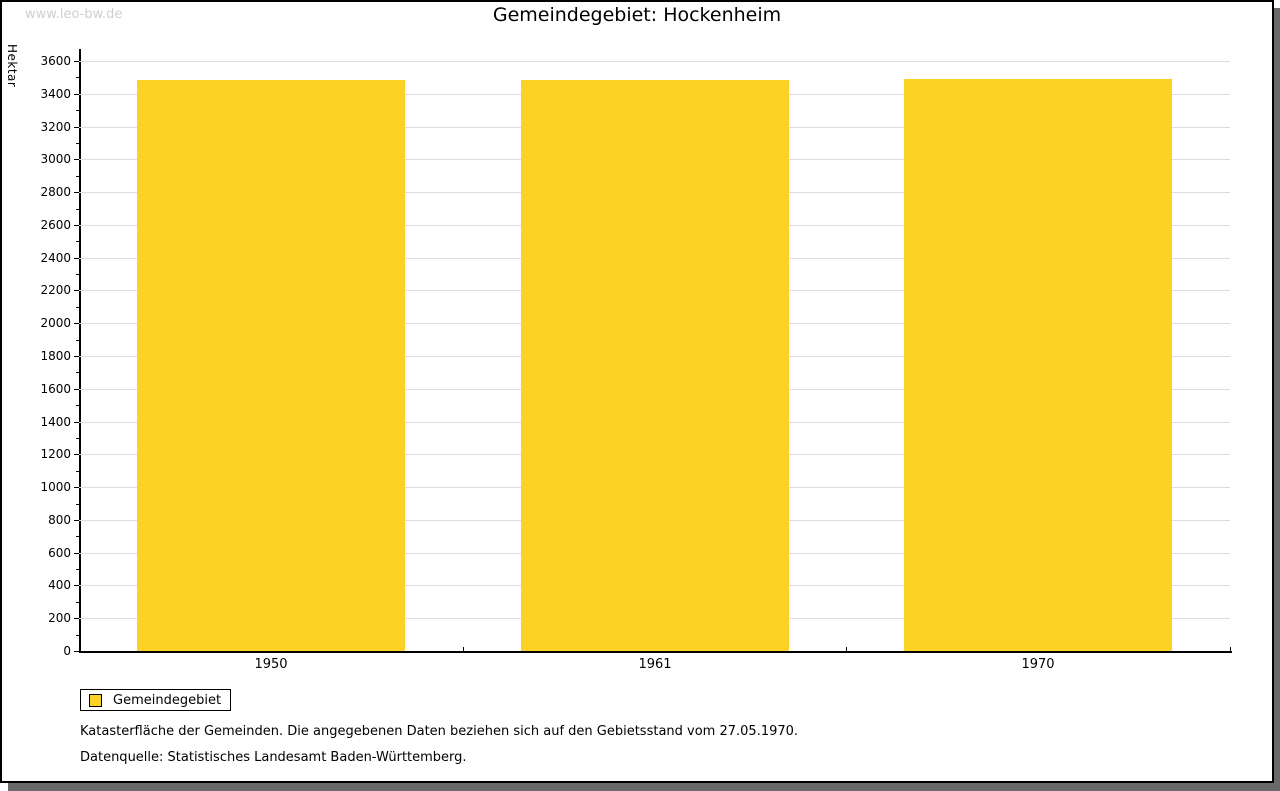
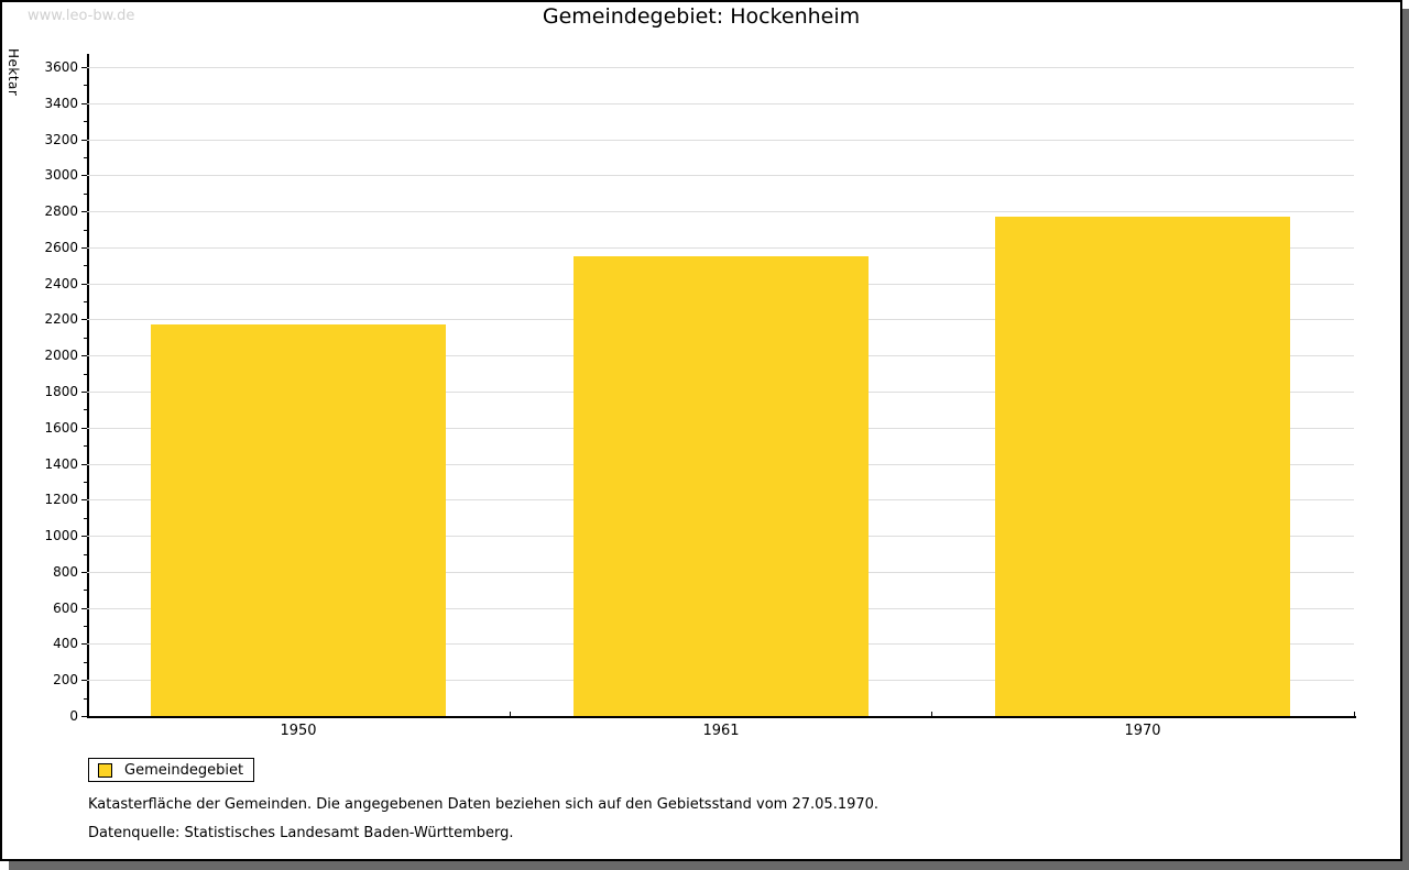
1950: 3480 -> 2170
1961: 3480 -> 2550
1970: 3490 -> 2770
